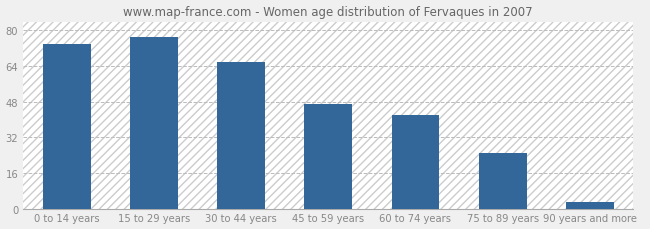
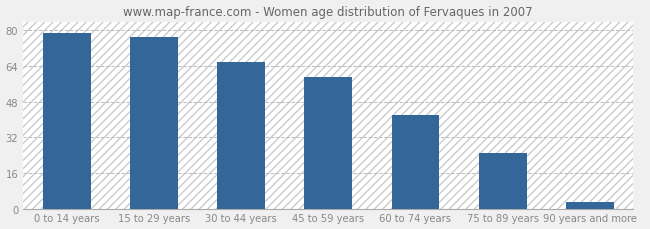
0 to 14 years: 74 -> 79
45 to 59 years: 47 -> 59
